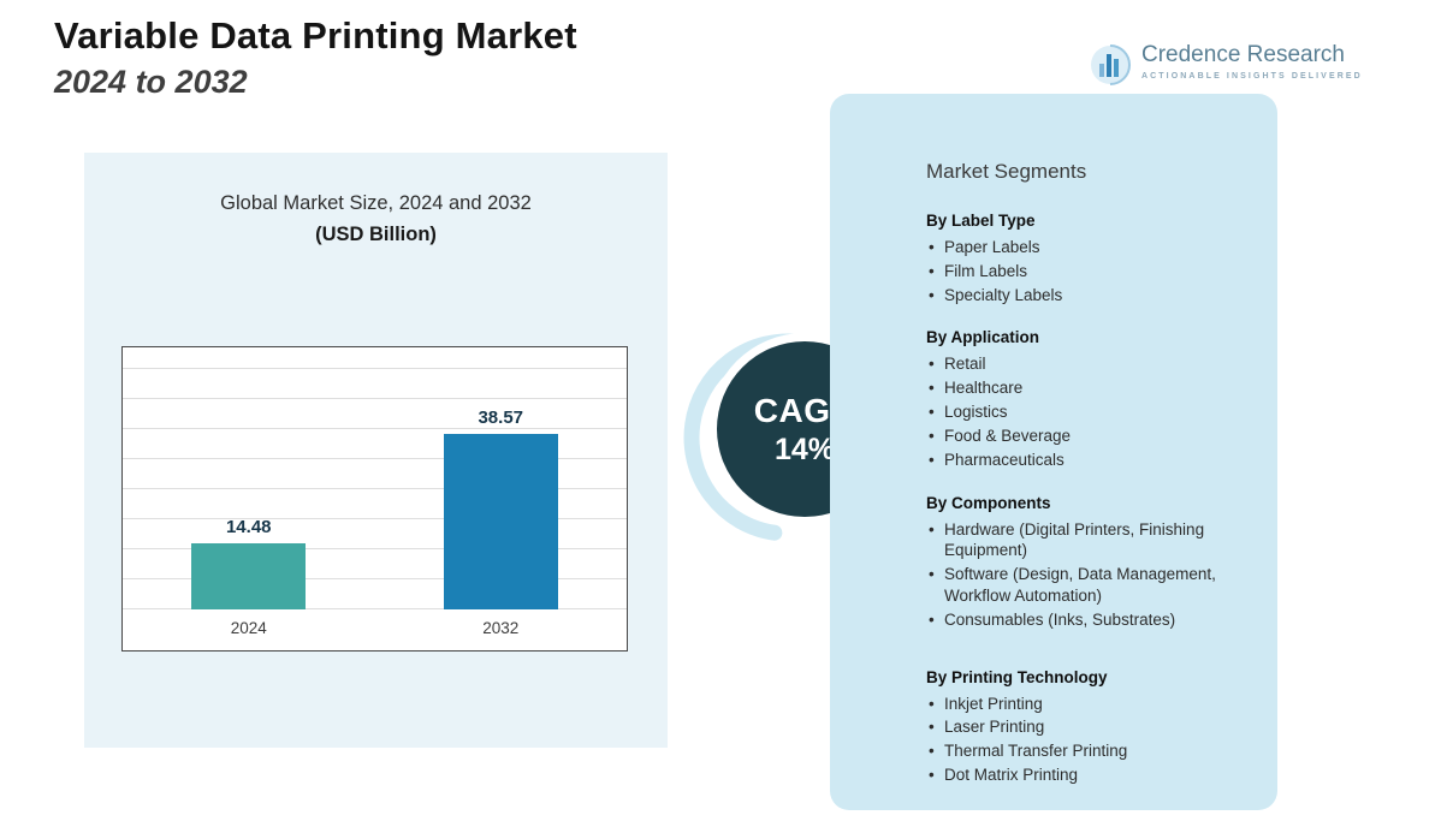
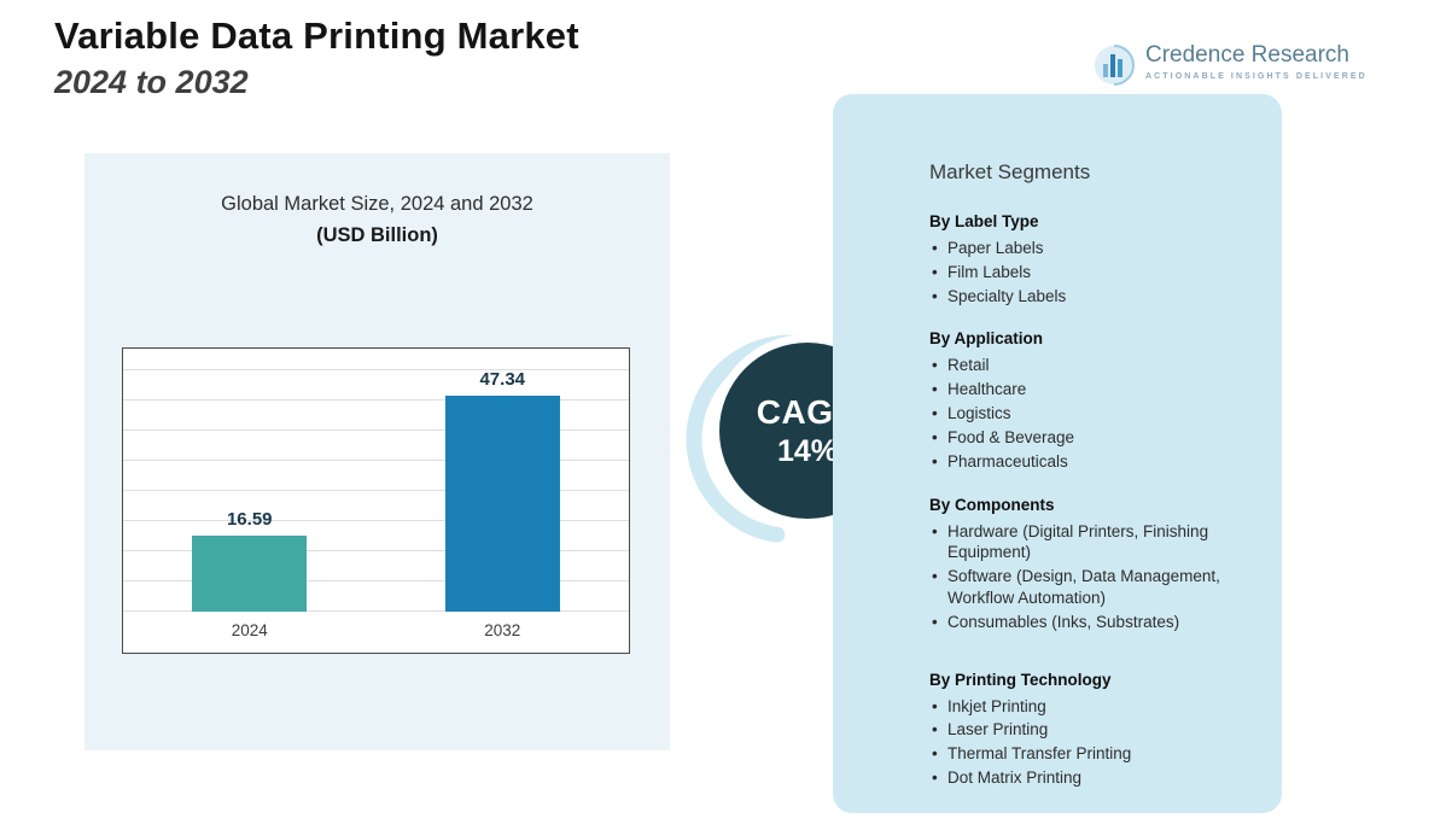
2024: 14.48 -> 16.59
2032: 38.57 -> 47.34
